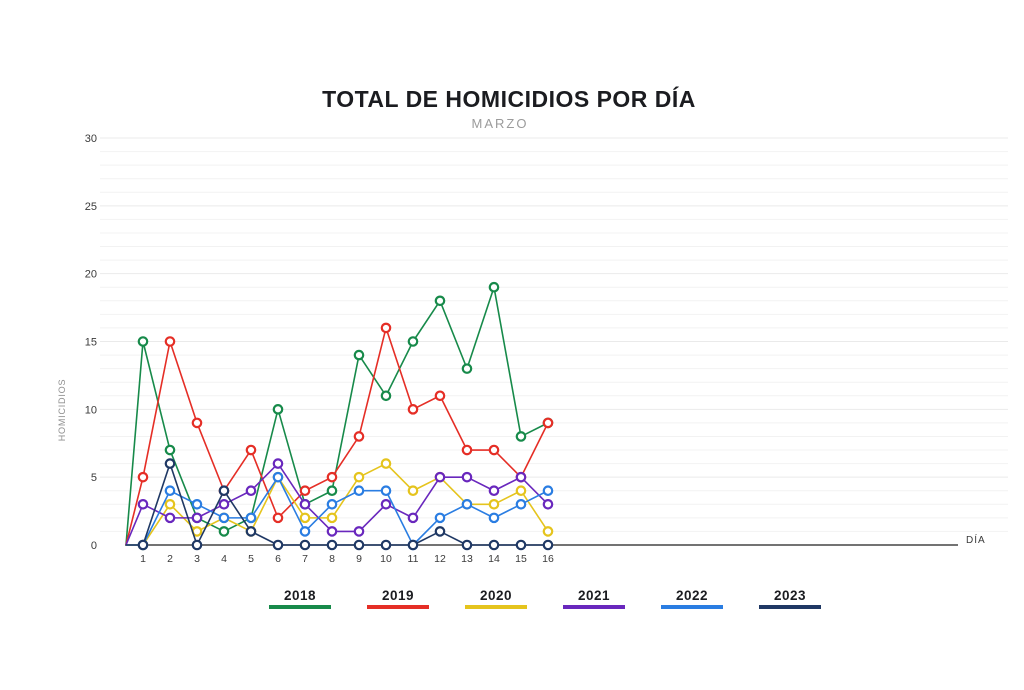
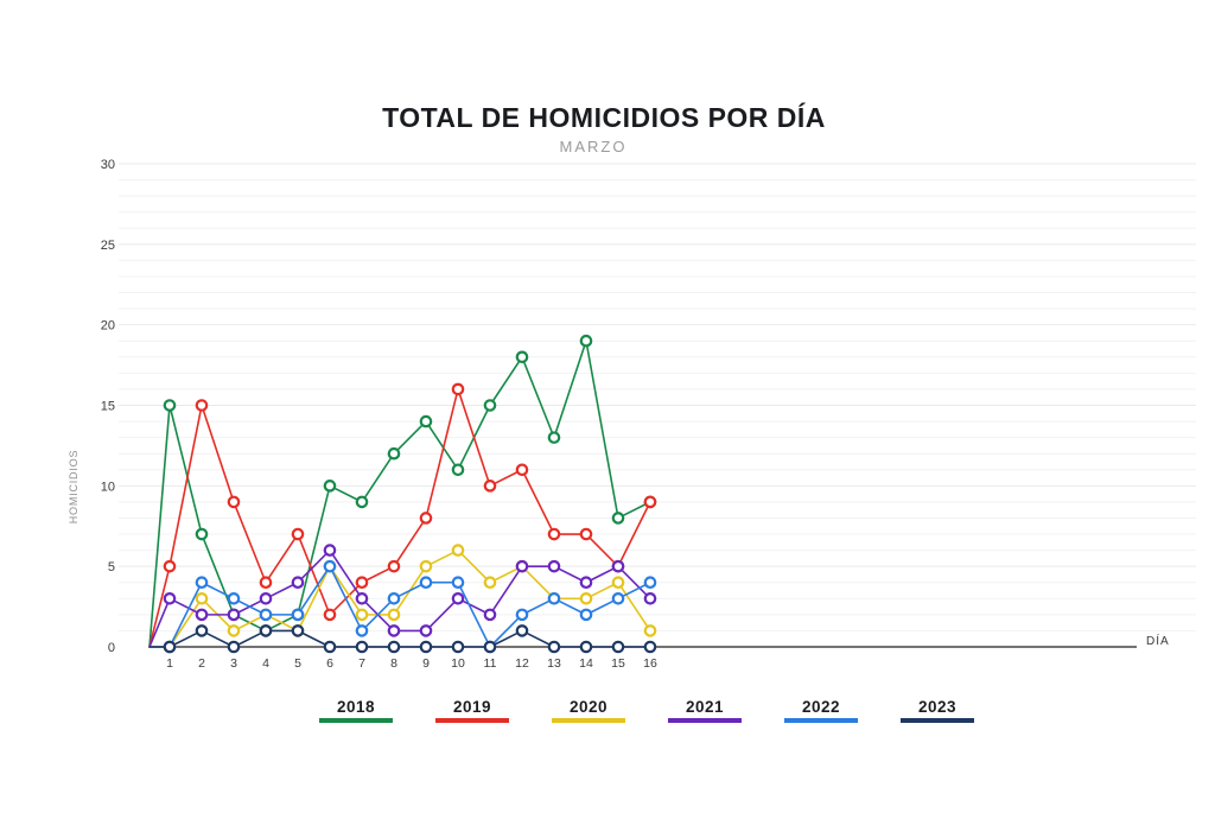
2023/2: 6 -> 1
2023/4: 4 -> 1
2018/7: 3 -> 9
2018/8: 4 -> 12
